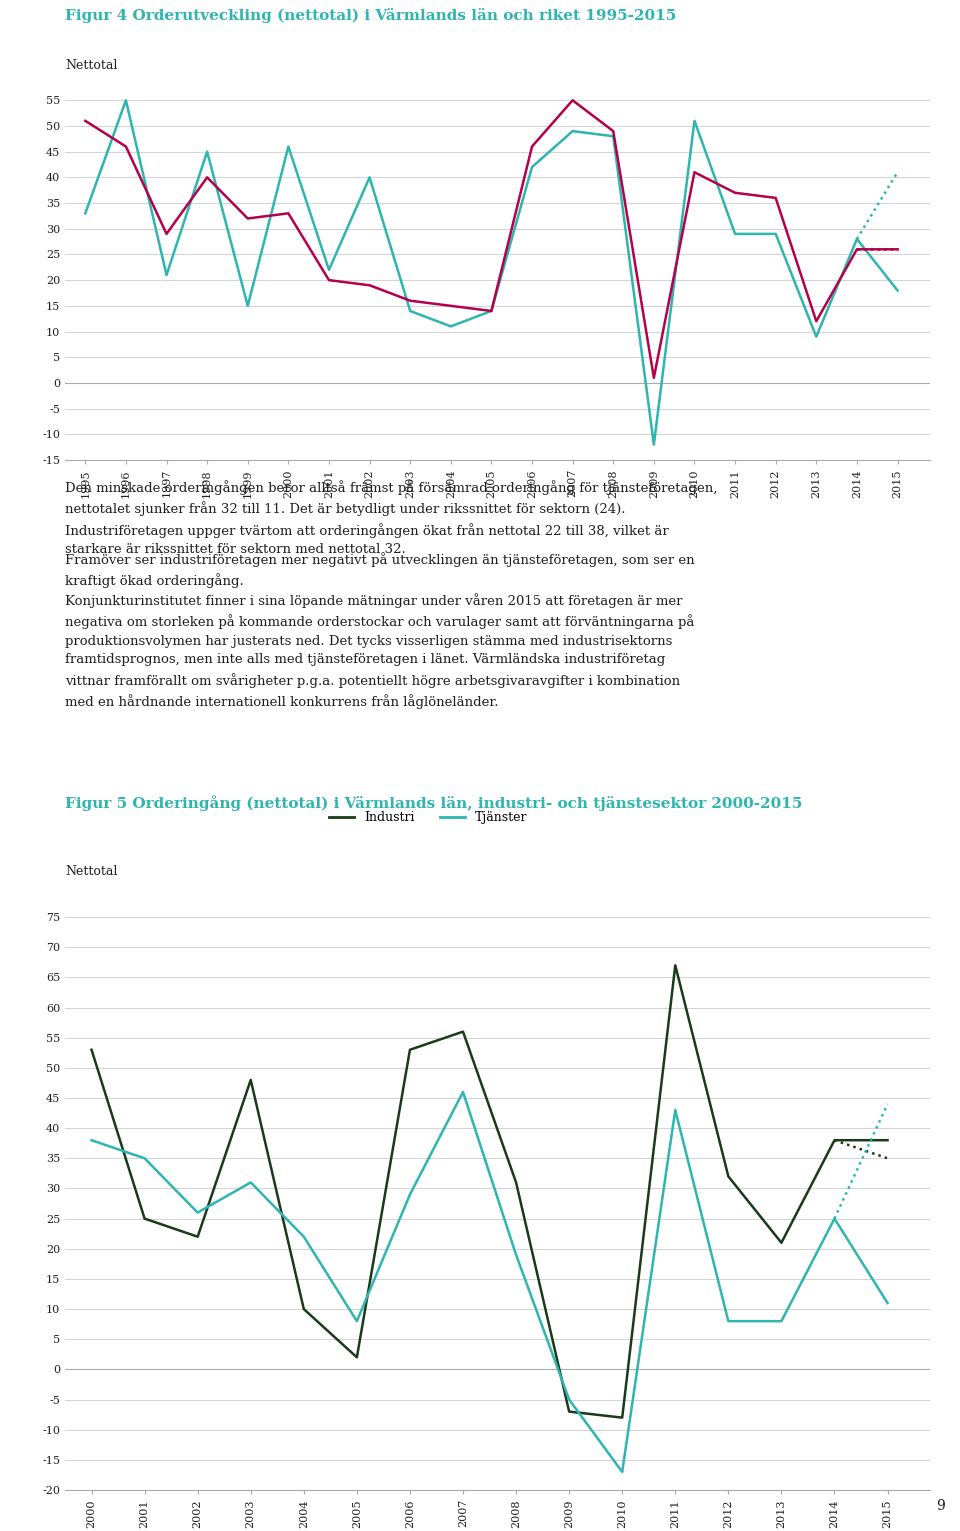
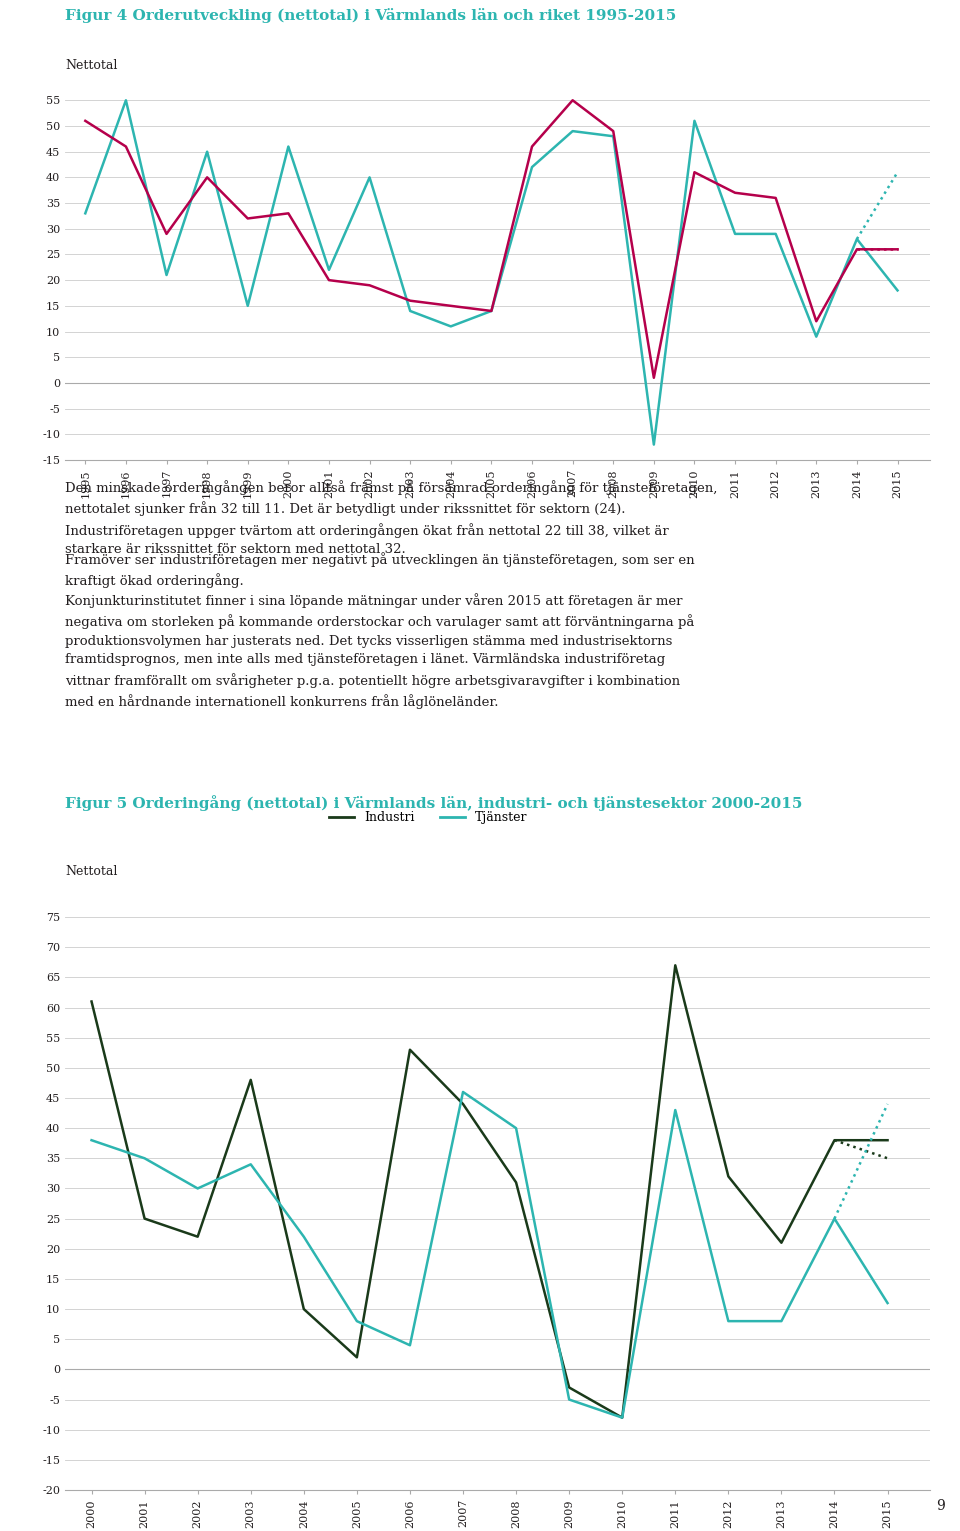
Industri/2000: 53 -> 61
Tjänster/2002: 26 -> 30
Tjänster/2003: 31 -> 34
Tjänster/2006: 29 -> 4
Industri/2007: 56 -> 44
Tjänster/2008: 19 -> 40
Industri/2009: -7 -> -3
Tjänster/2010: -17 -> -8
